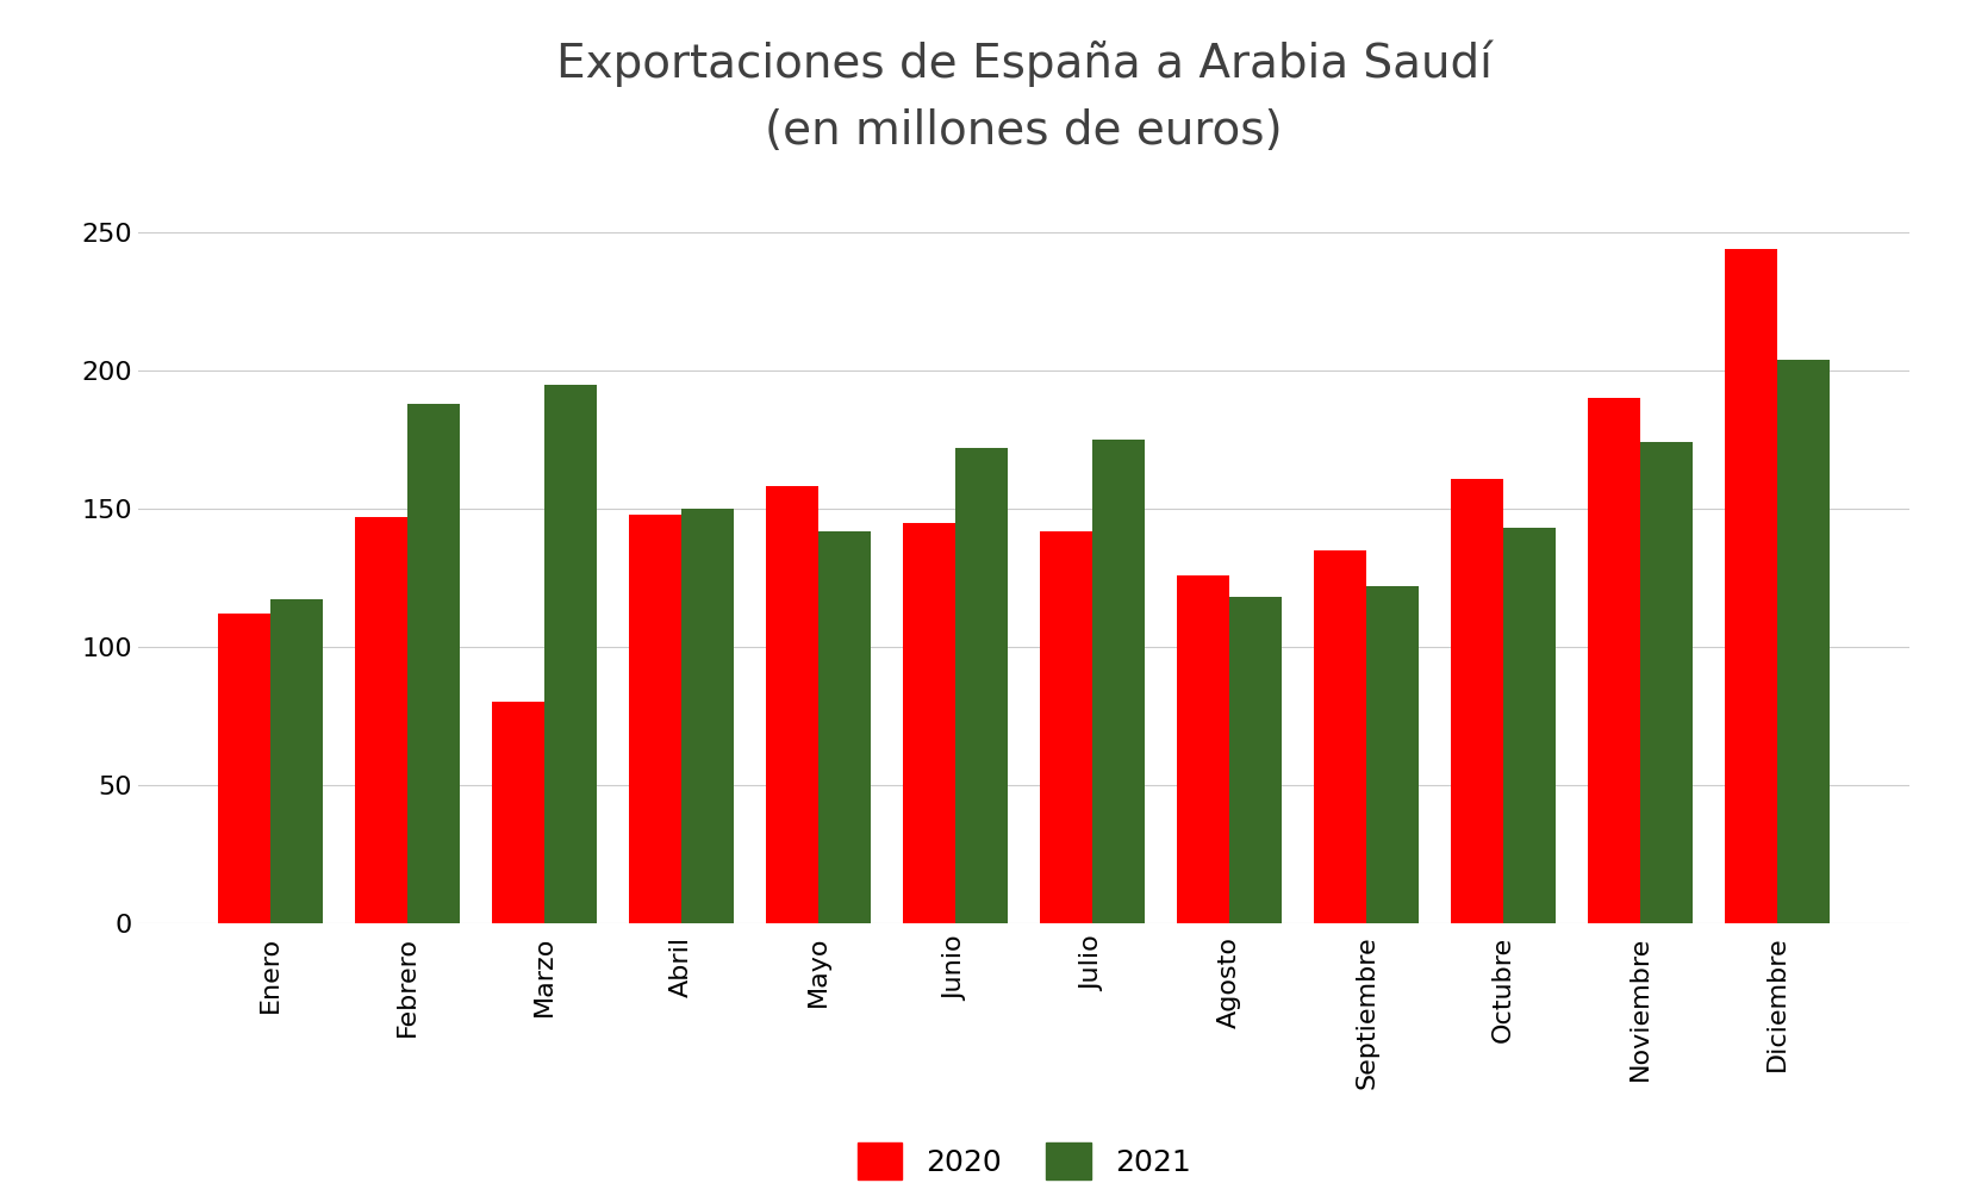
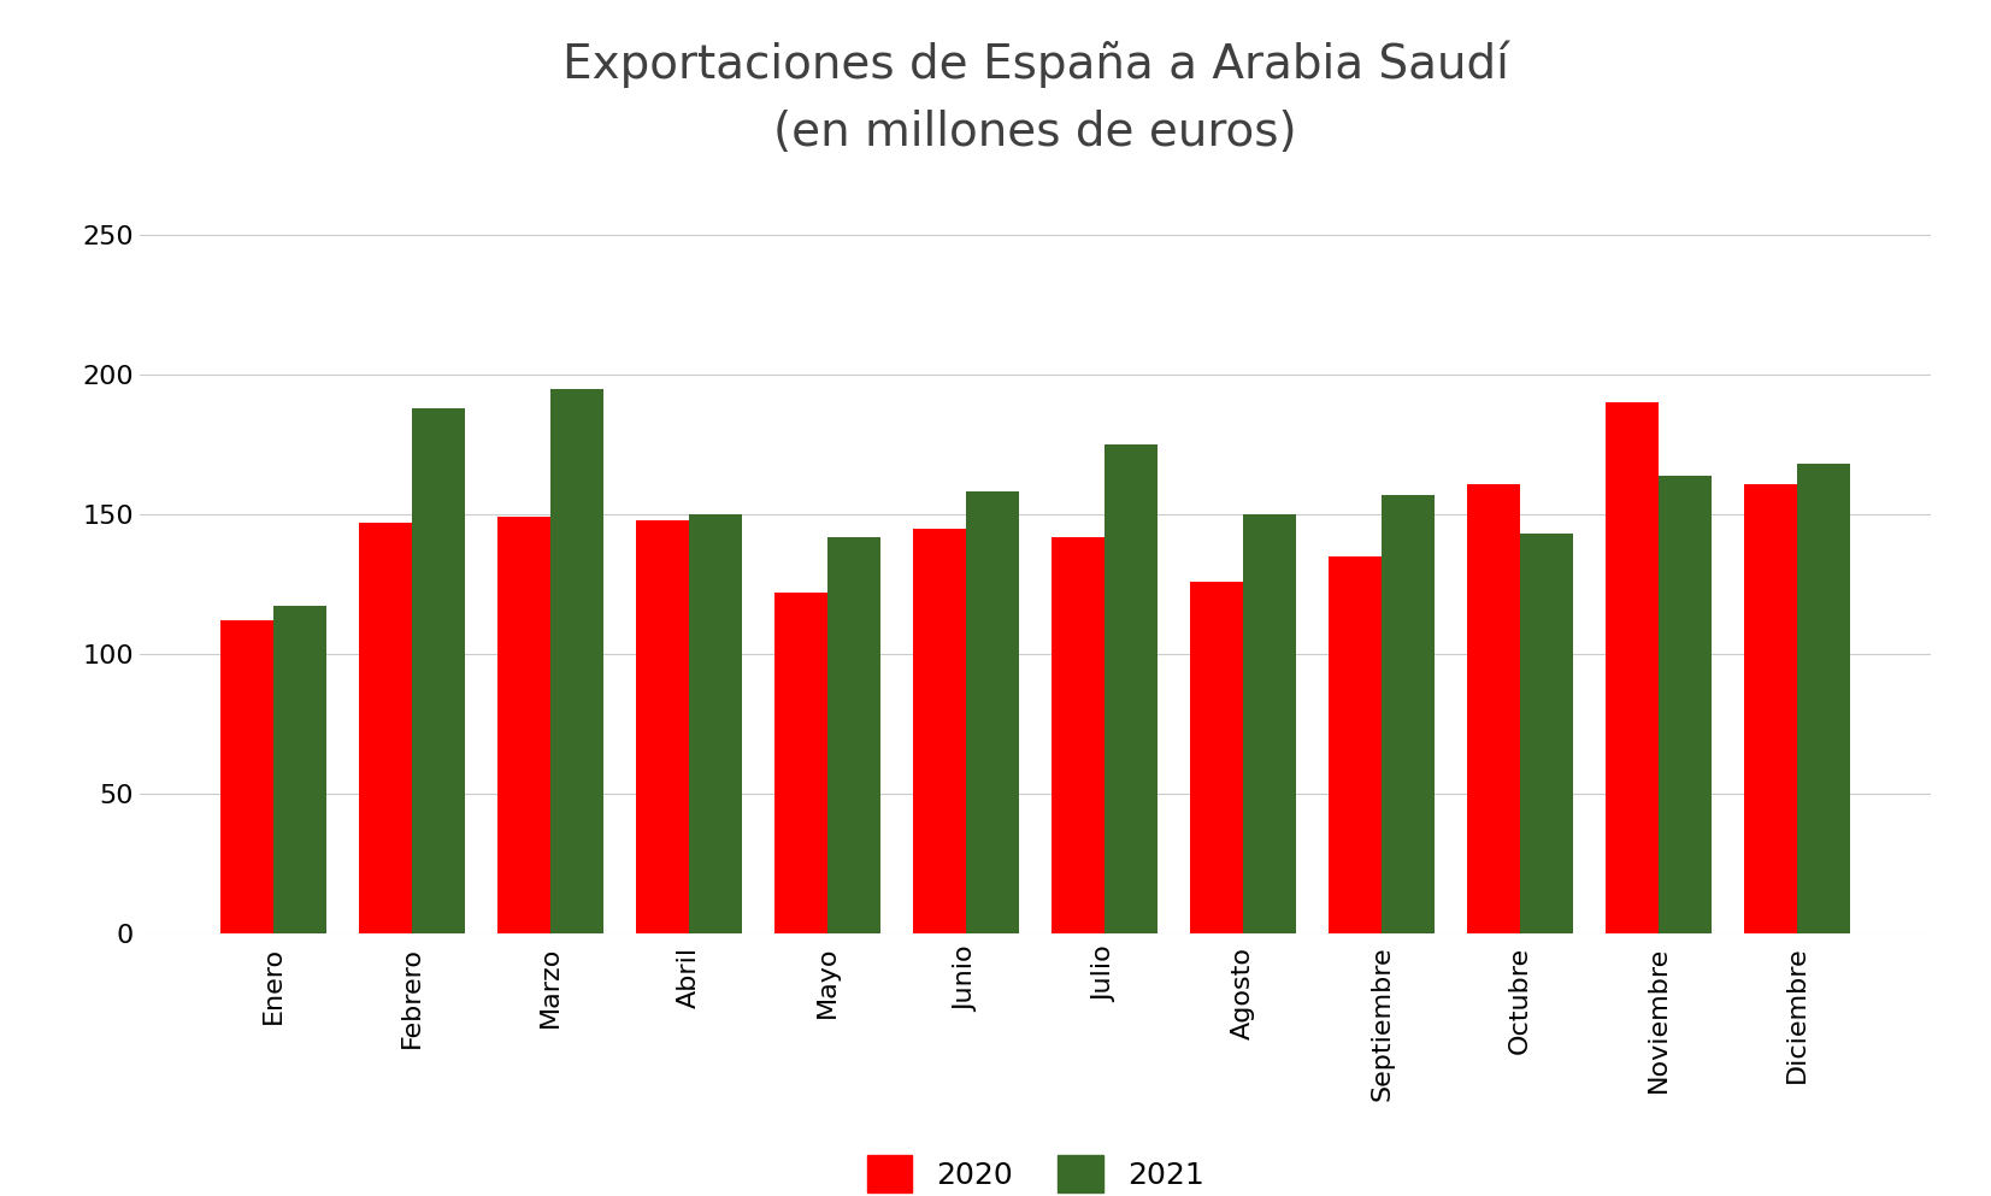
2020/Marzo: 80 -> 149
2020/Mayo: 158 -> 122
2021/Junio: 172 -> 158
2021/Agosto: 118 -> 150
2021/Septiembre: 122 -> 157
2021/Noviembre: 174 -> 164
2020/Diciembre: 244 -> 161
2021/Diciembre: 204 -> 168
